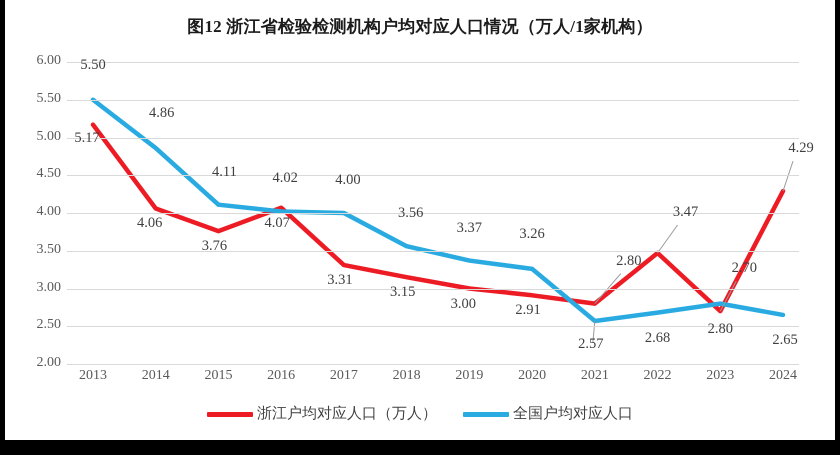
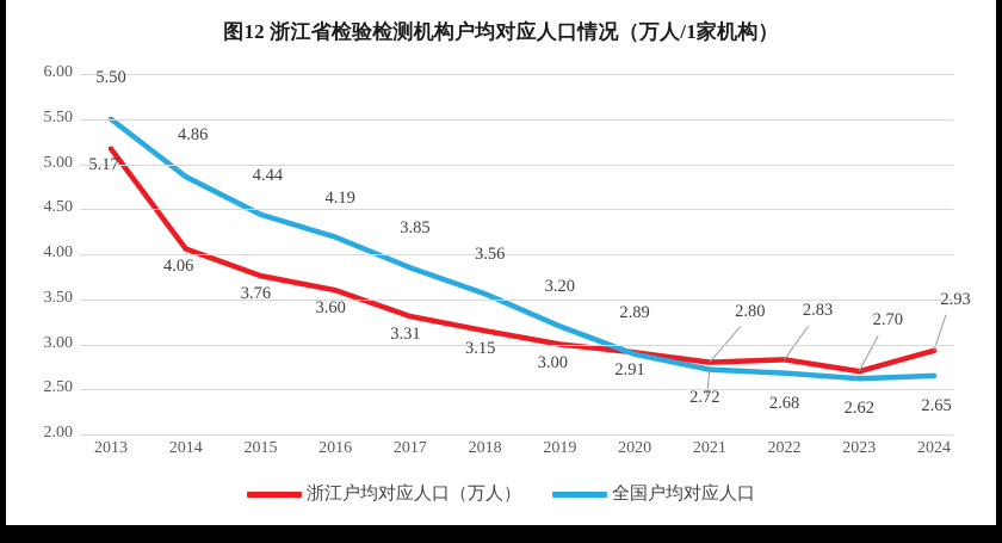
全国户均对应人口/2015: 4.11 -> 4.44
浙江户均对应人口（万人）/2016: 4.07 -> 3.60
全国户均对应人口/2016: 4.02 -> 4.19
全国户均对应人口/2017: 4.00 -> 3.85
全国户均对应人口/2019: 3.37 -> 3.20
全国户均对应人口/2020: 3.26 -> 2.89
全国户均对应人口/2021: 2.57 -> 2.72
浙江户均对应人口（万人）/2022: 3.47 -> 2.83
全国户均对应人口/2023: 2.80 -> 2.62
浙江户均对应人口（万人）/2024: 4.29 -> 2.93
